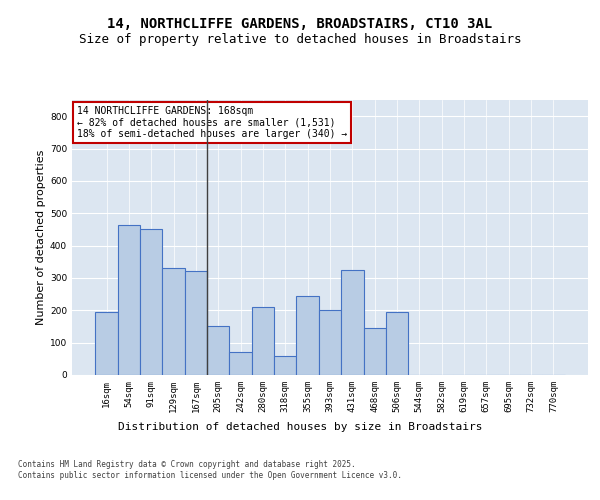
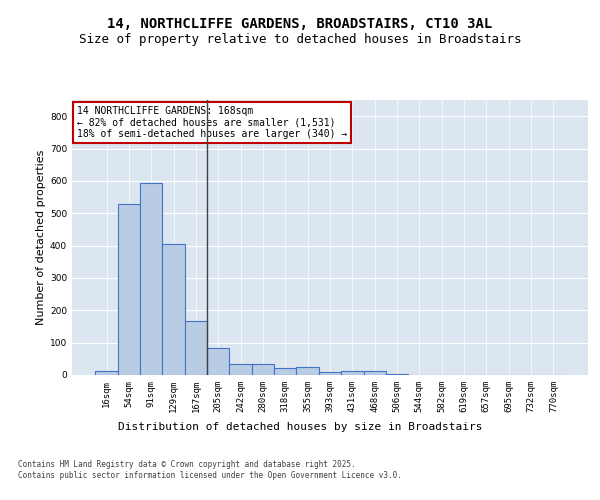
16sqm: 195 -> 13
54sqm: 465 -> 528
91sqm: 450 -> 595
129sqm: 330 -> 405
167sqm: 320 -> 168
205sqm: 150 -> 85
242sqm: 70 -> 35
280sqm: 210 -> 35
318sqm: 60 -> 23
355sqm: 245 -> 24
393sqm: 200 -> 8
431sqm: 325 -> 12
468sqm: 145 -> 12
506sqm: 195 -> 4
